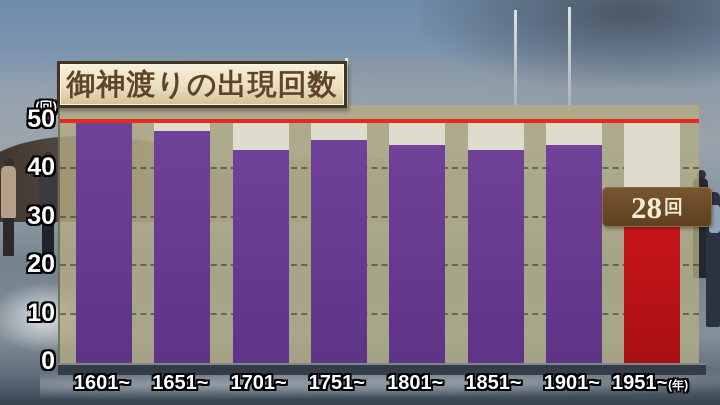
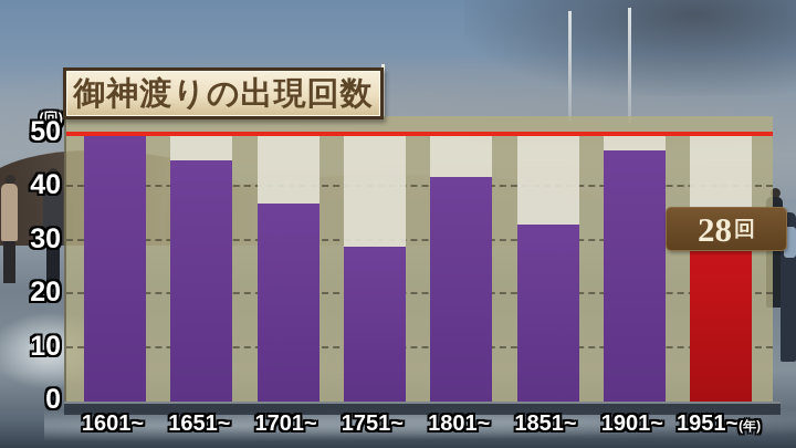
1651~: 48 -> 45
1701~: 44 -> 37
1751~: 46 -> 29
1801~: 45 -> 42
1851~: 44 -> 33
1901~: 45 -> 47
